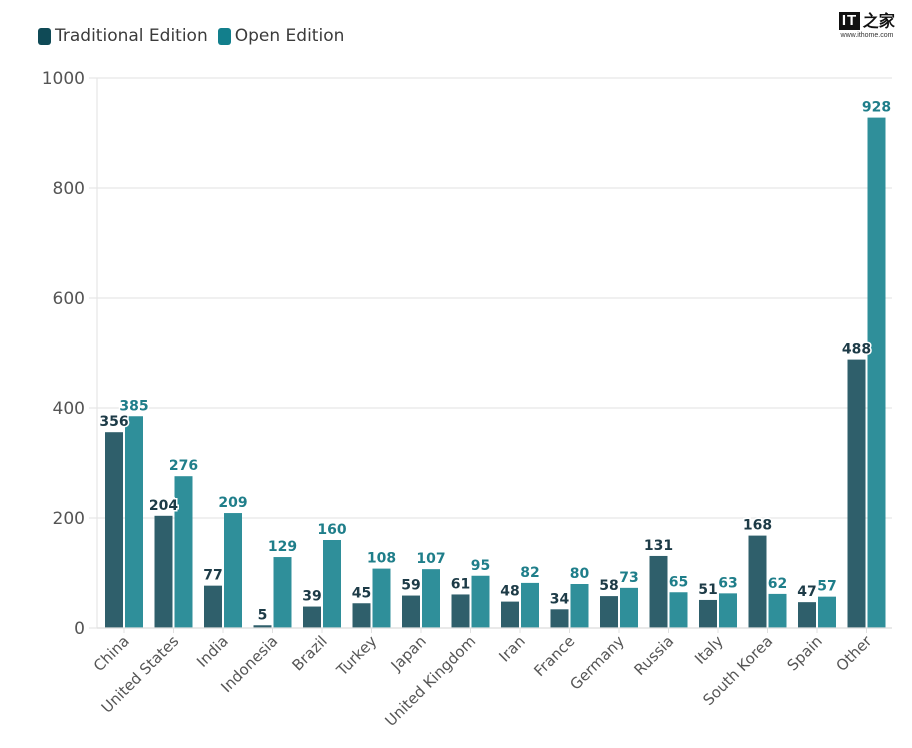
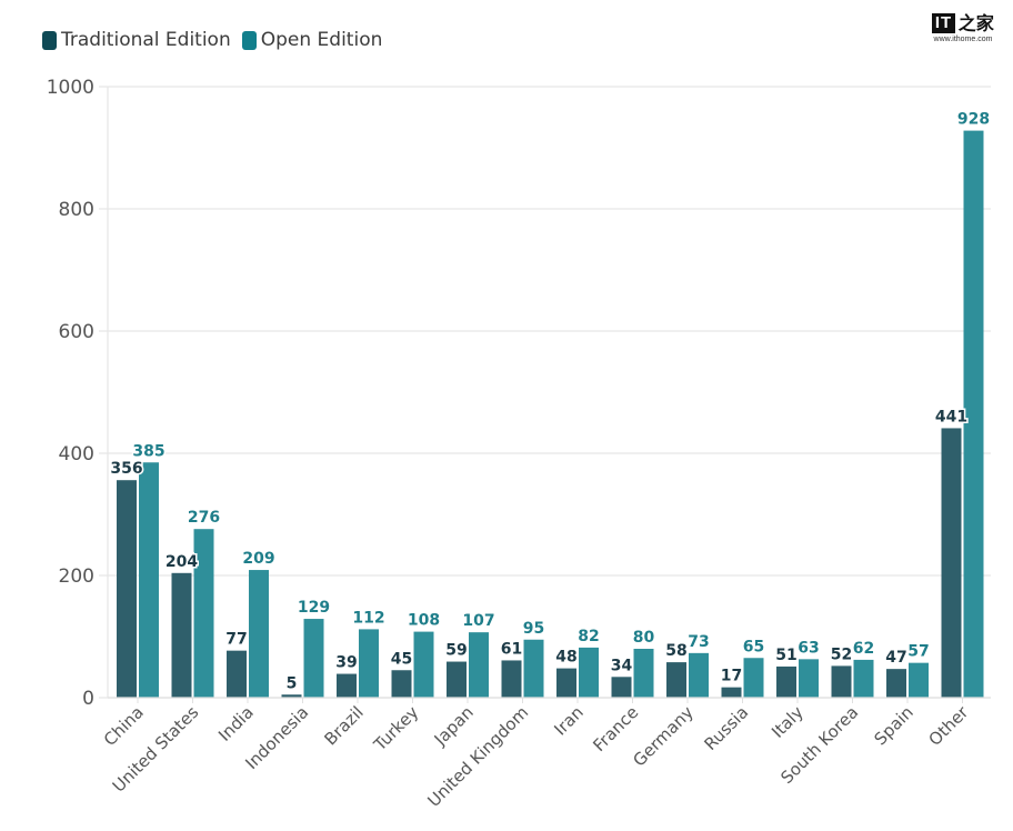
Open Edition/Brazil: 160 -> 112
Traditional Edition/Russia: 131 -> 17
Traditional Edition/South Korea: 168 -> 52
Traditional Edition/Other: 488 -> 441
